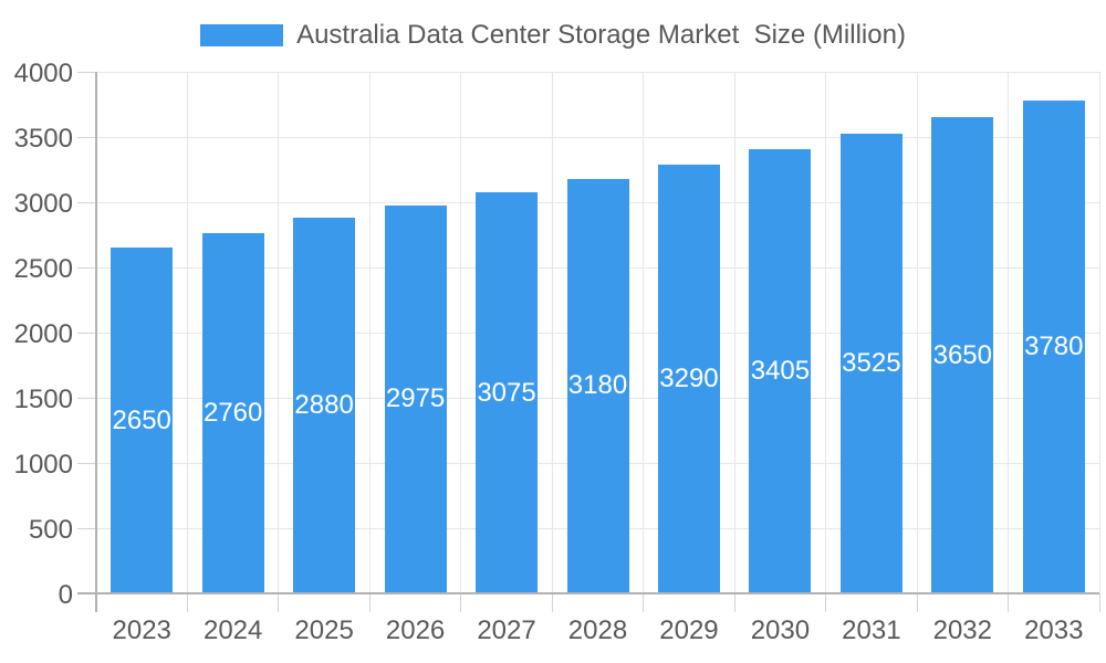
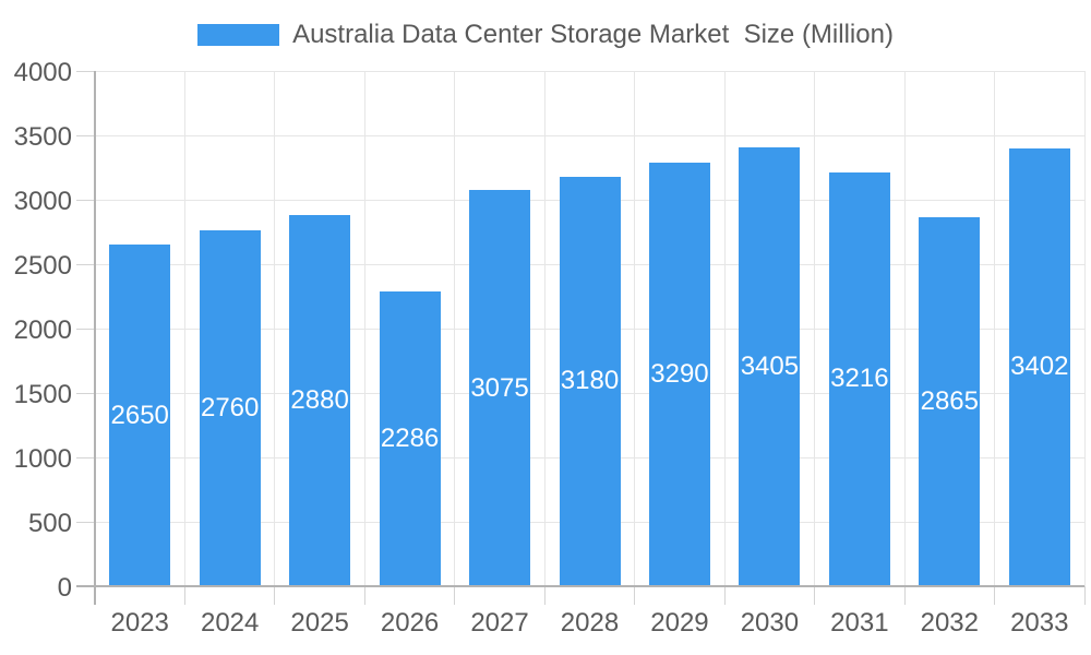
2026: 2975 -> 2286
2031: 3525 -> 3216
2032: 3650 -> 2865
2033: 3780 -> 3402
